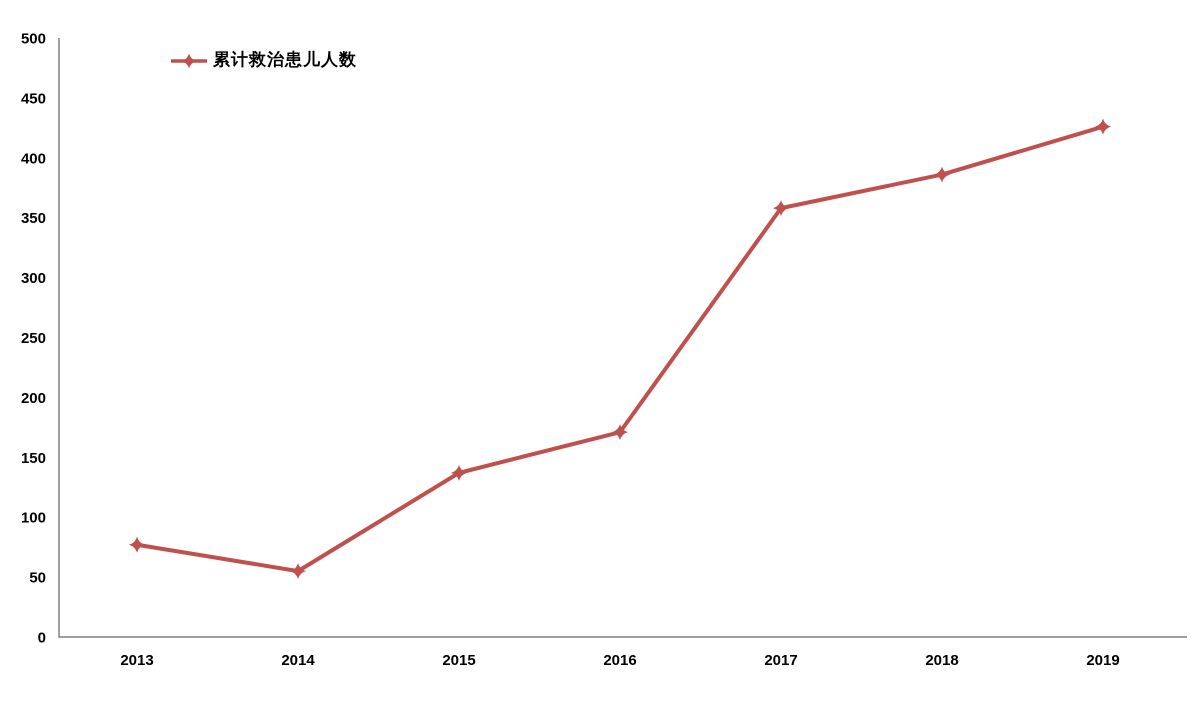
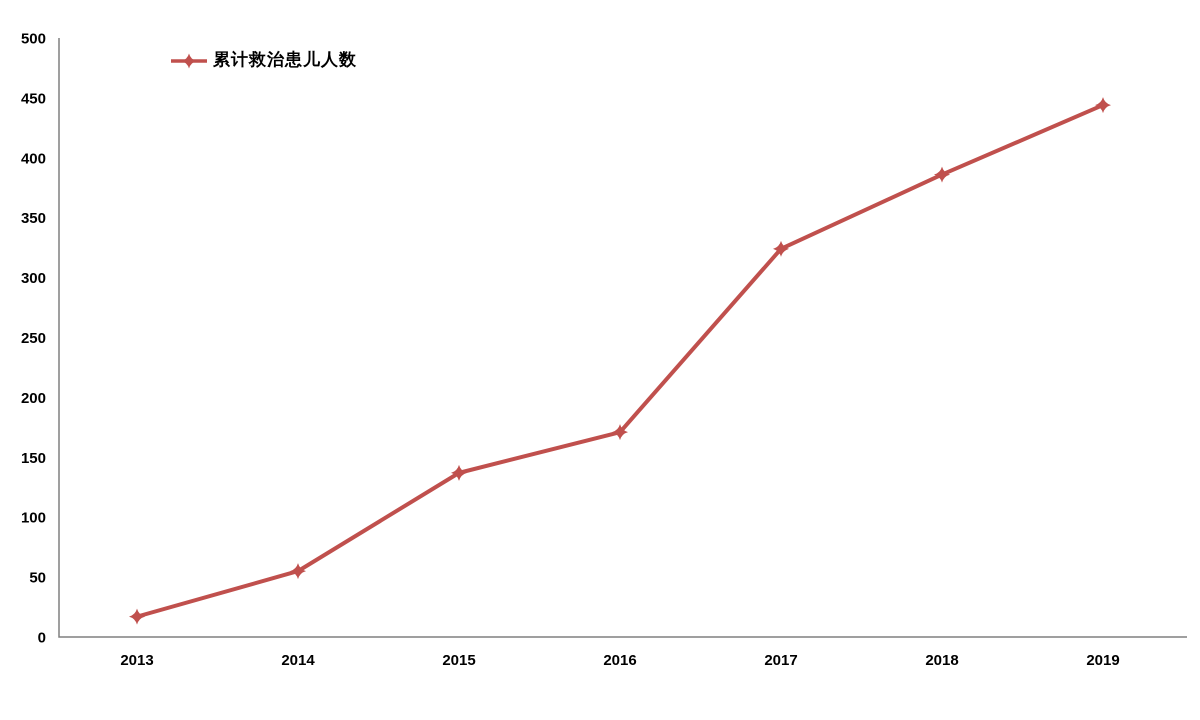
2013: 77 -> 17
2017: 358 -> 324
2019: 426 -> 444
